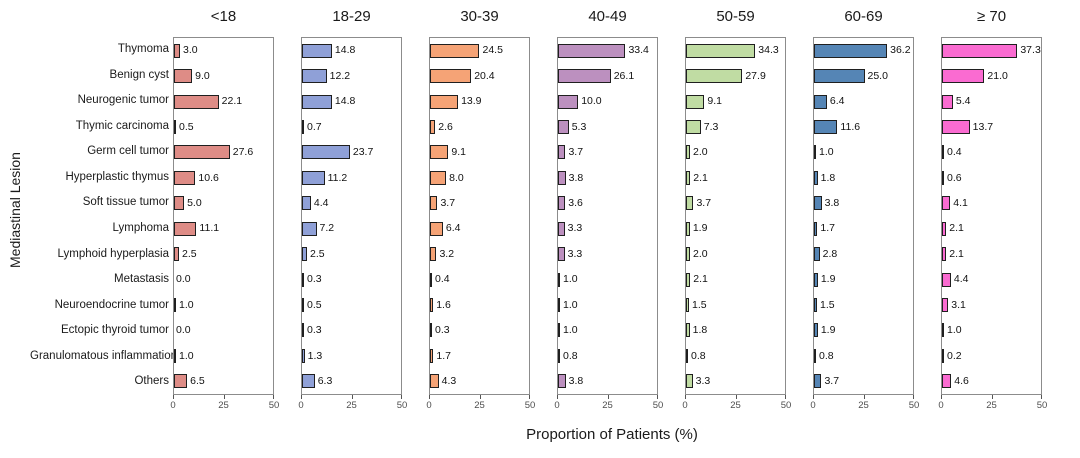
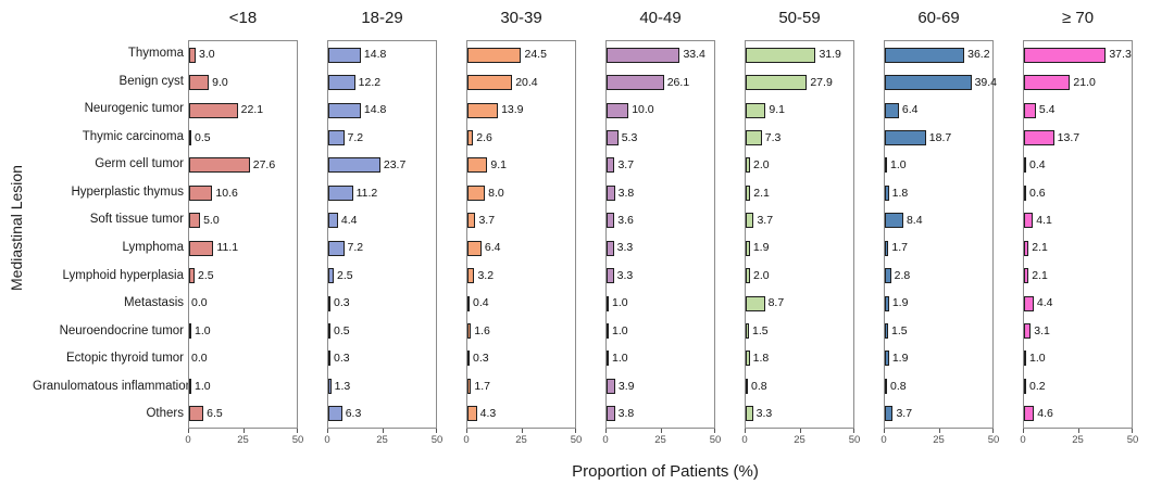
50-59/Thymoma: 34.3 -> 31.9
60-69/Benign cyst: 25.0 -> 39.4
18-29/Thymic carcinoma: 0.7 -> 7.2
60-69/Thymic carcinoma: 11.6 -> 18.7
60-69/Soft tissue tumor: 3.8 -> 8.4
50-59/Metastasis: 2.1 -> 8.7
40-49/Granulomatous inflammation: 0.8 -> 3.9
